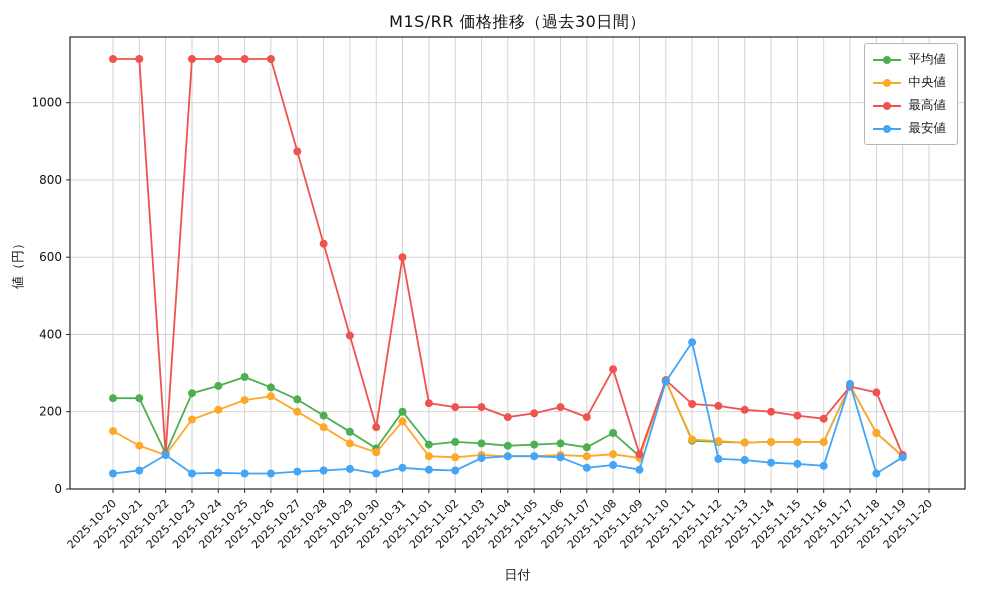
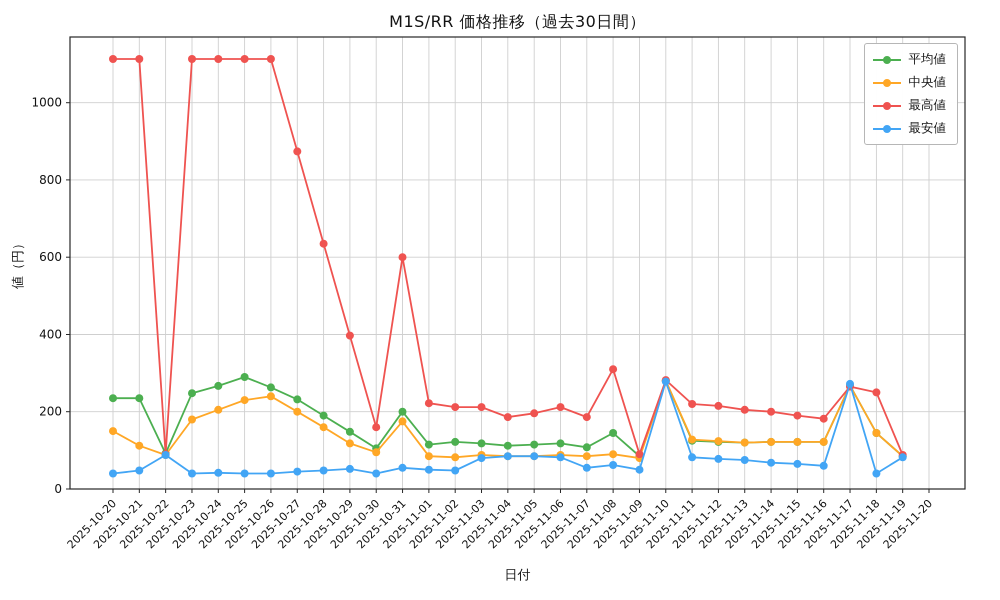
最安値/2025-11-11: 380 -> 80
